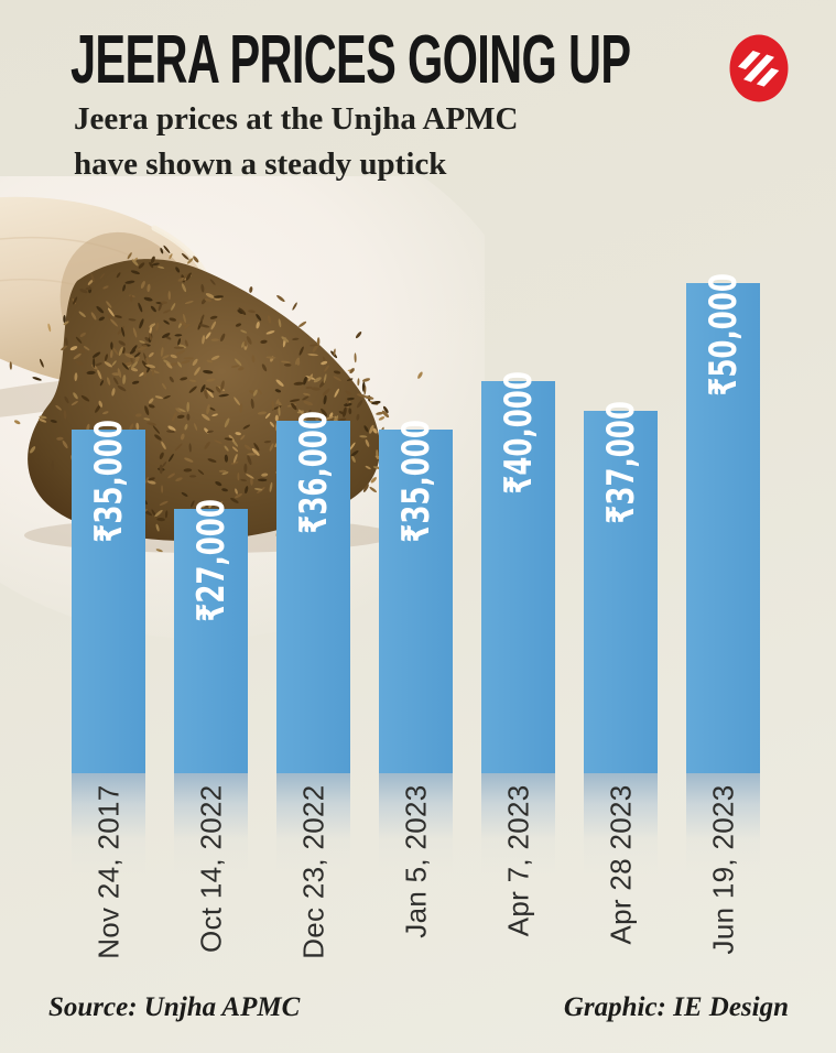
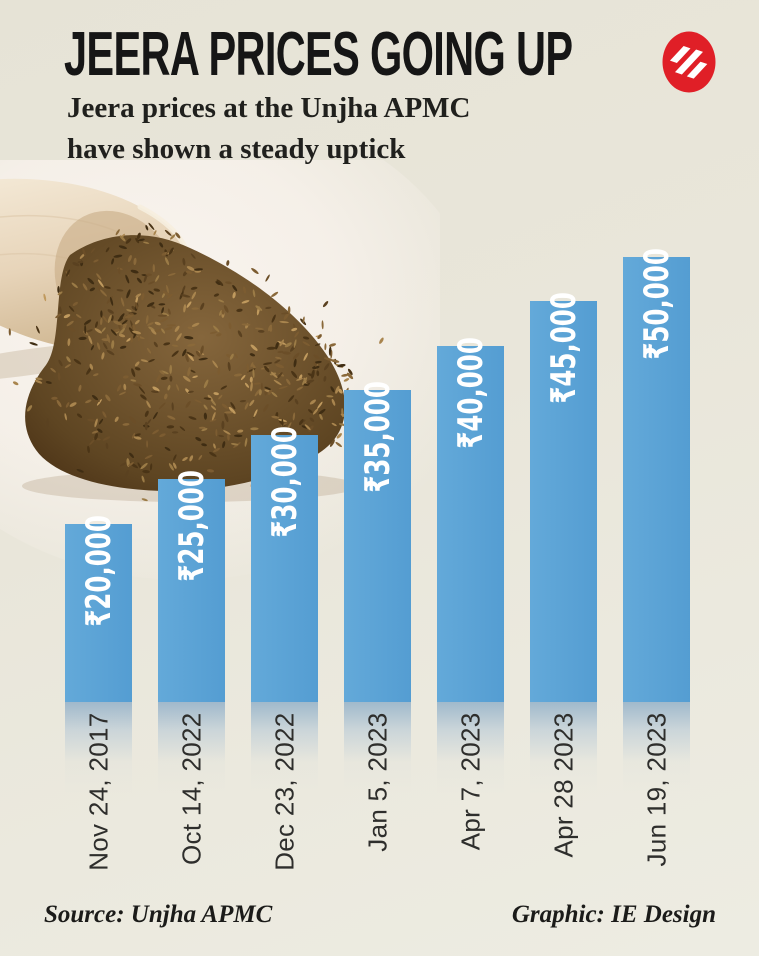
Nov 24, 2017: 35,000 -> 20,000
Oct 14, 2022: 27,000 -> 25,000
Dec 23, 2022: 36,000 -> 30,000
Apr 28 2023: 37,000 -> 45,000
